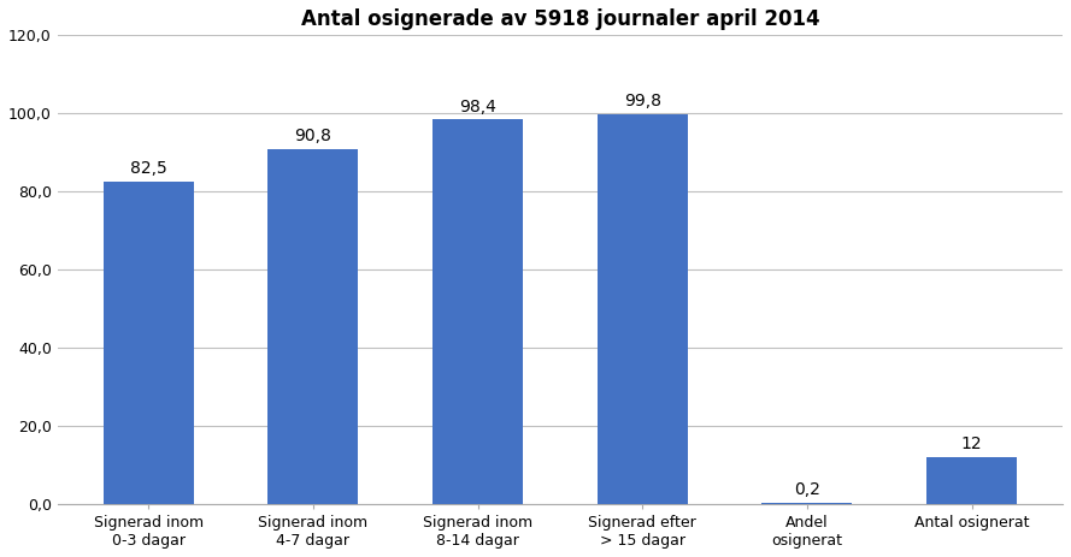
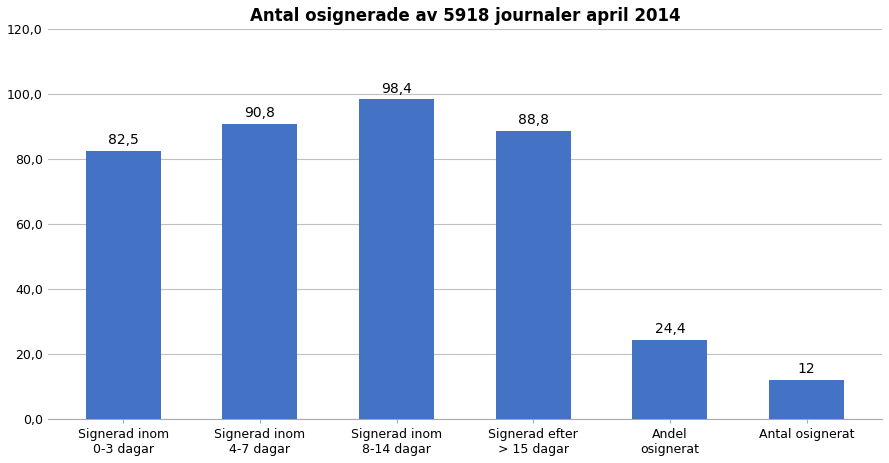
Signerad efter > 15 dagar: 99,8 -> 88,8
Andel osignerat: 0,2 -> 24,4
